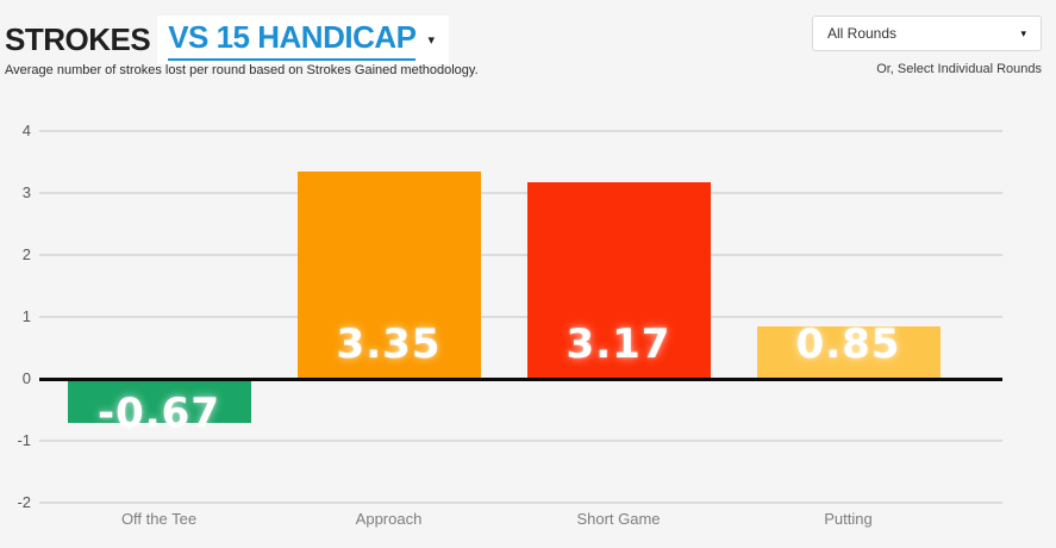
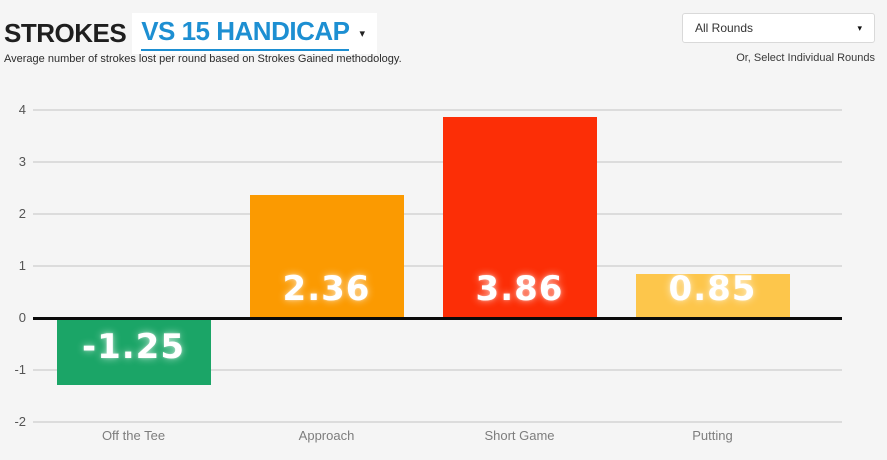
Off the Tee: -0.67 -> -1.25
Approach: 3.35 -> 2.36
Short Game: 3.17 -> 3.86
